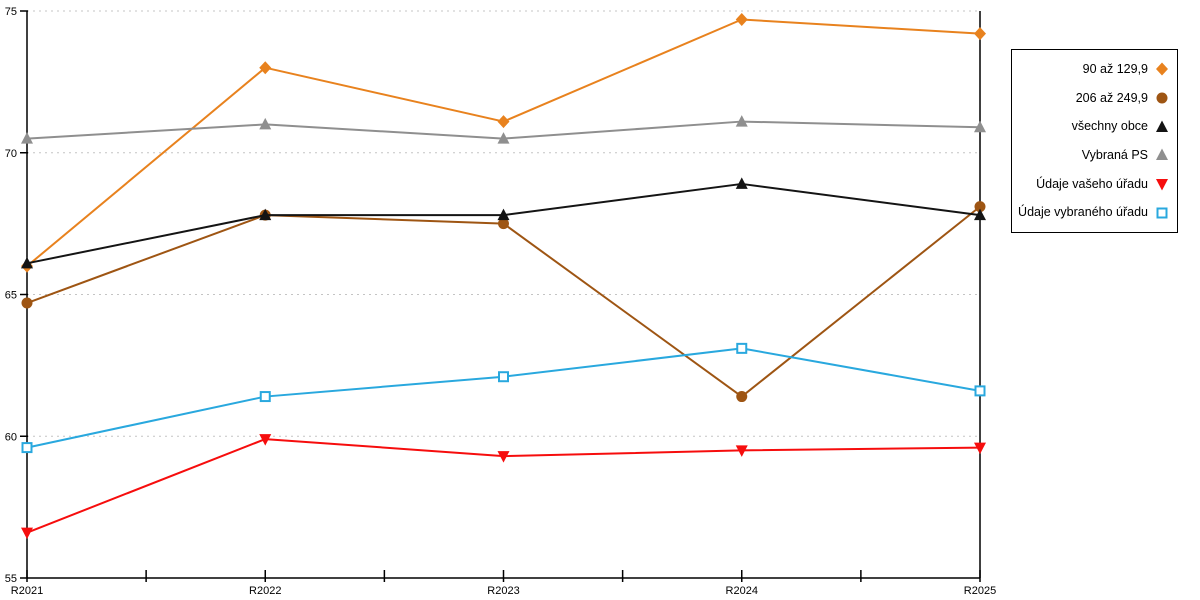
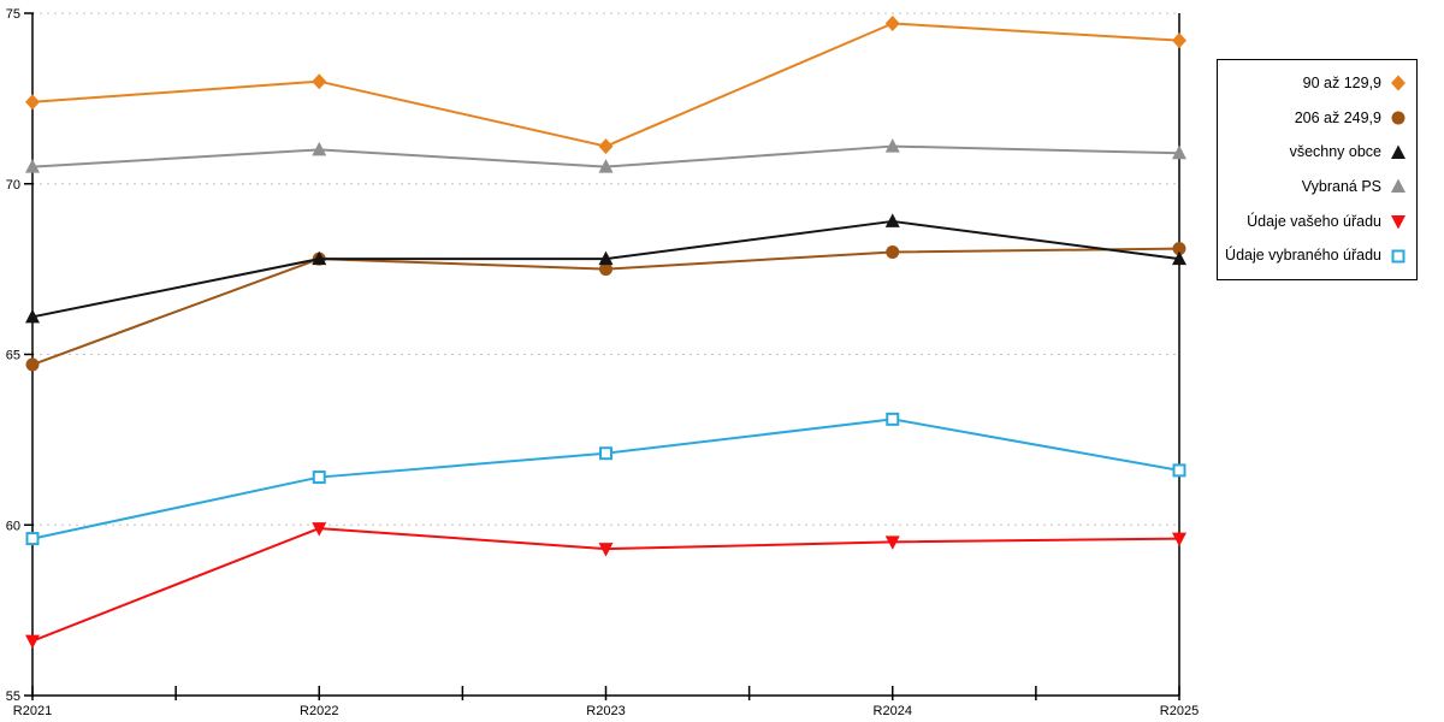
90 až 129,9/R2021: 66.0 -> 72.4
206 až 249,9/R2024: 61.4 -> 68.0
